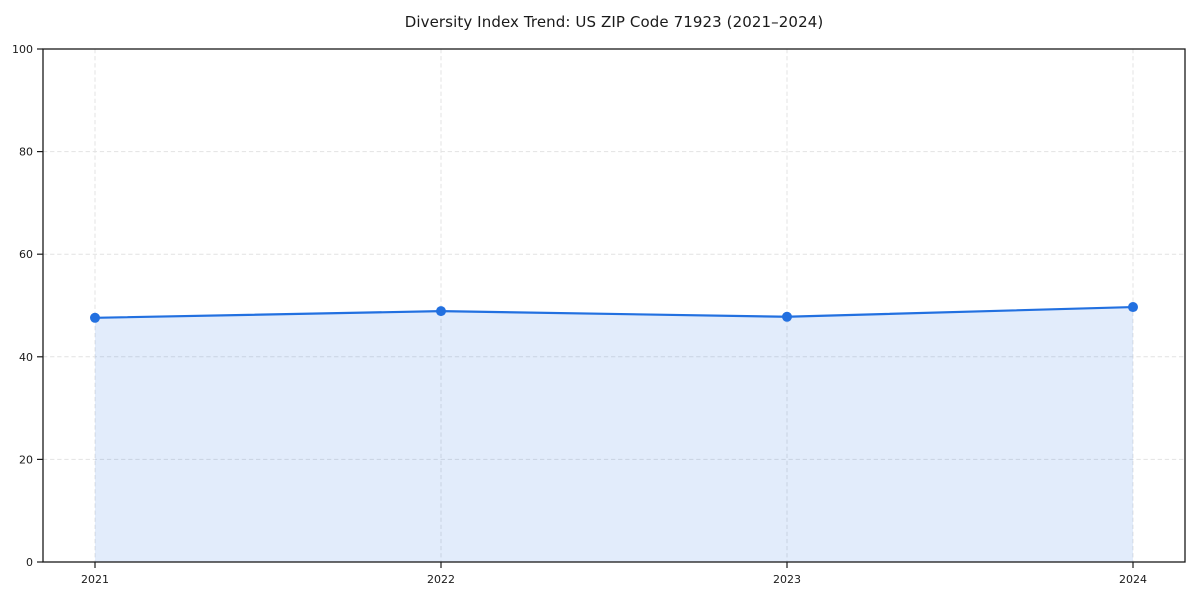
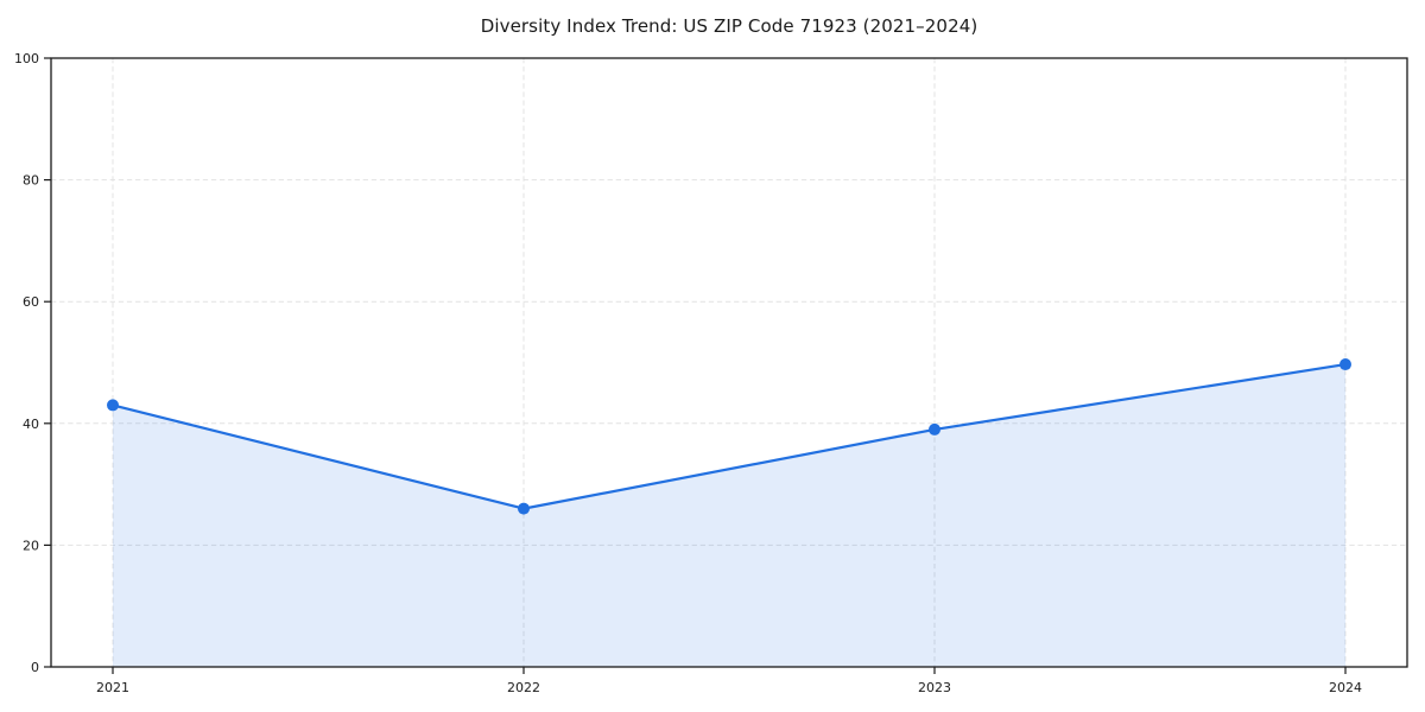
2021: 48 -> 43
2022: 49 -> 26
2023: 48 -> 39
